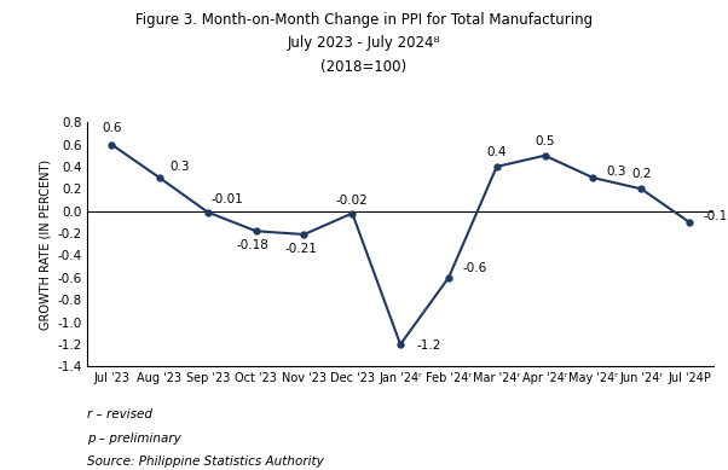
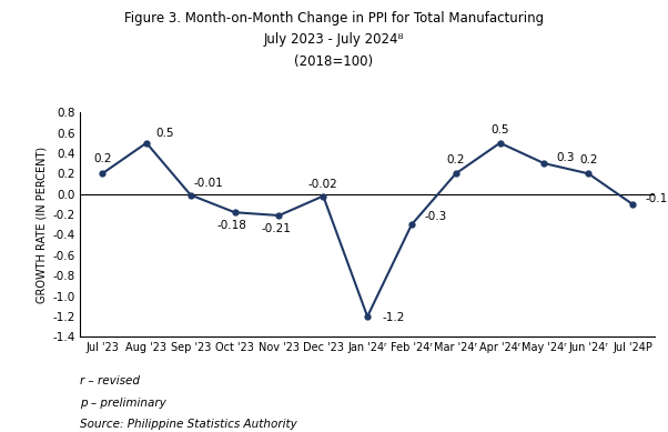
Jul '23: 0.6 -> 0.2
Aug '23: 0.3 -> 0.5
Feb '24ʳ: -0.6 -> -0.3
Mar '24ʳ: 0.4 -> 0.2
